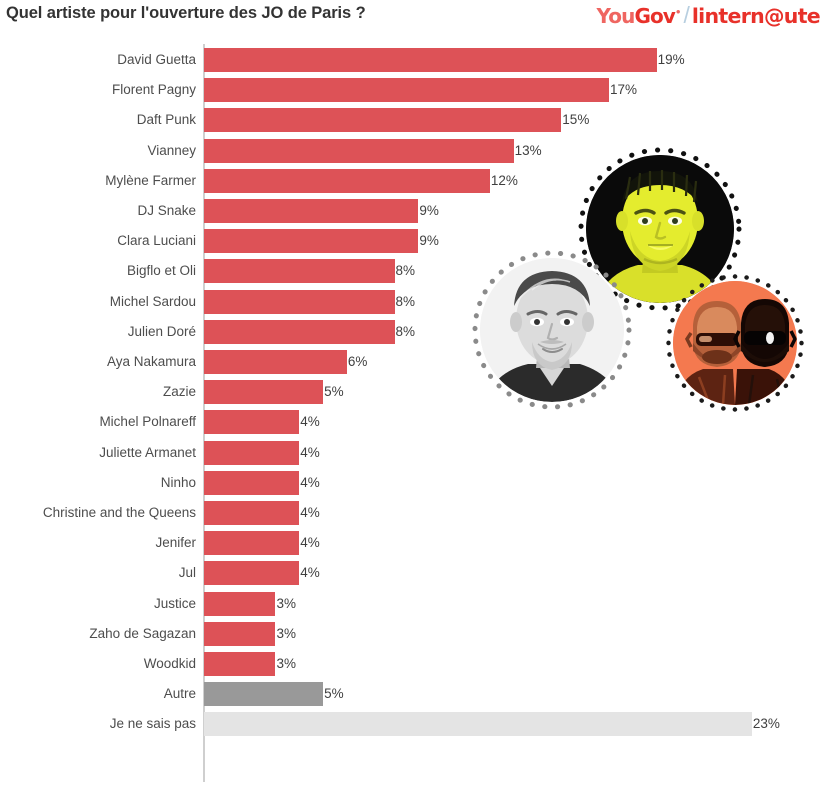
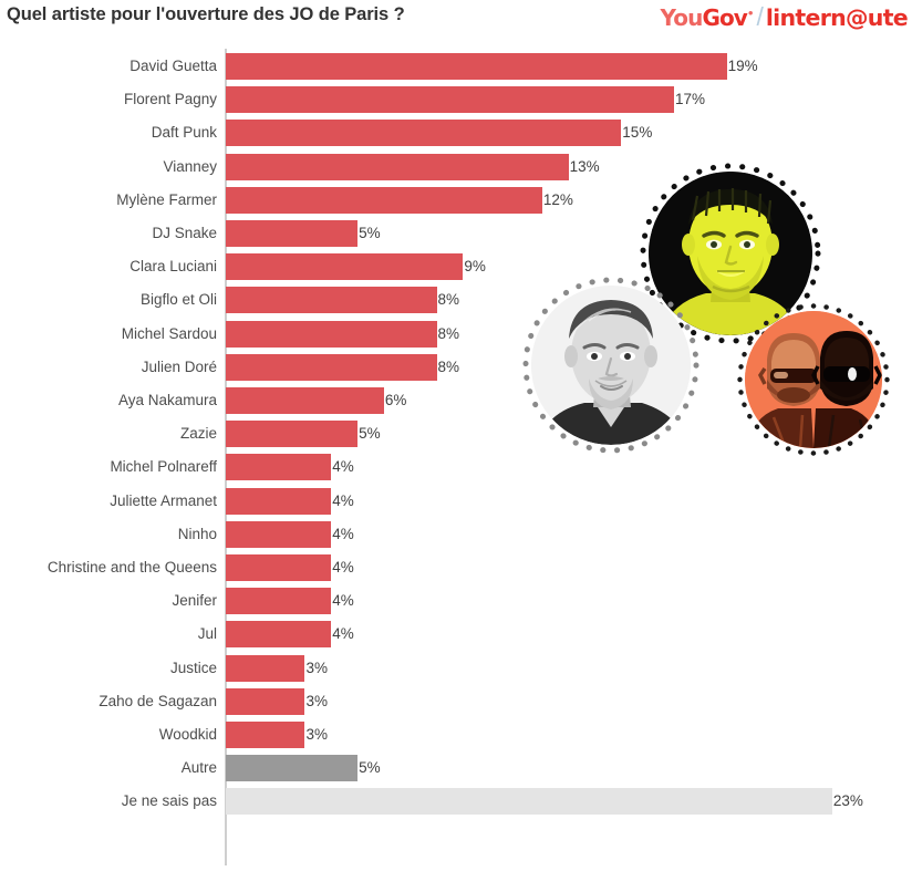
DJ Snake: 9% -> 5%
